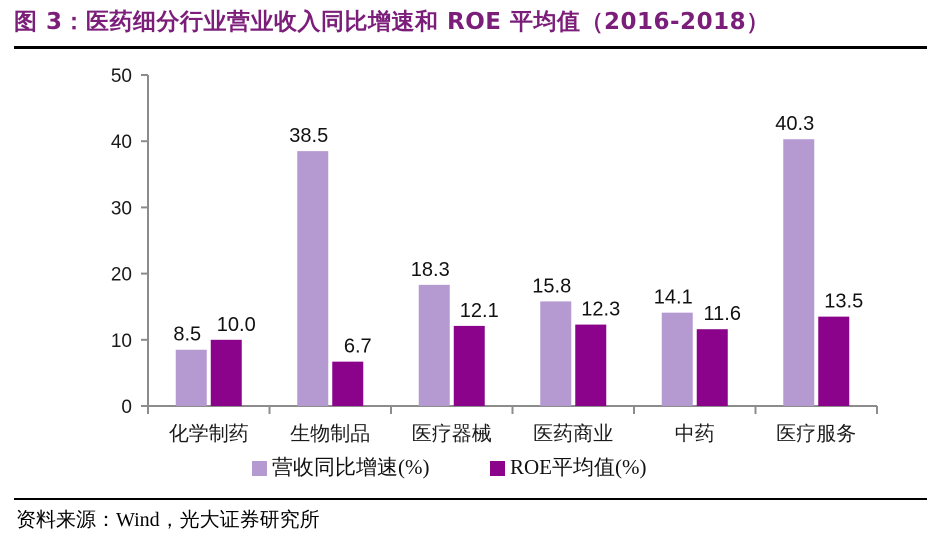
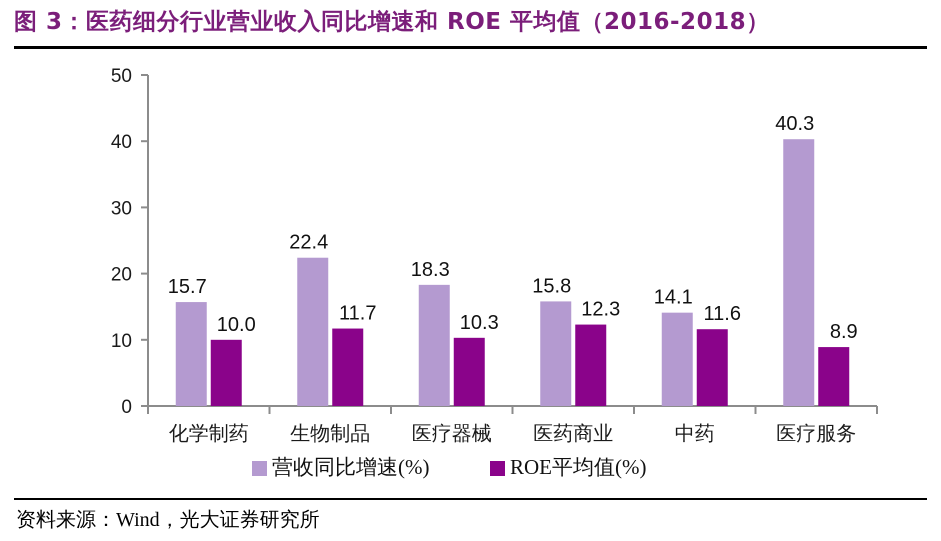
营收同比增速(%)/化学制药: 8.5 -> 15.7
营收同比增速(%)/生物制品: 38.5 -> 22.4
ROE平均值(%)/生物制品: 6.7 -> 11.7
ROE平均值(%)/医疗器械: 12.1 -> 10.3
ROE平均值(%)/医疗服务: 13.5 -> 8.9
